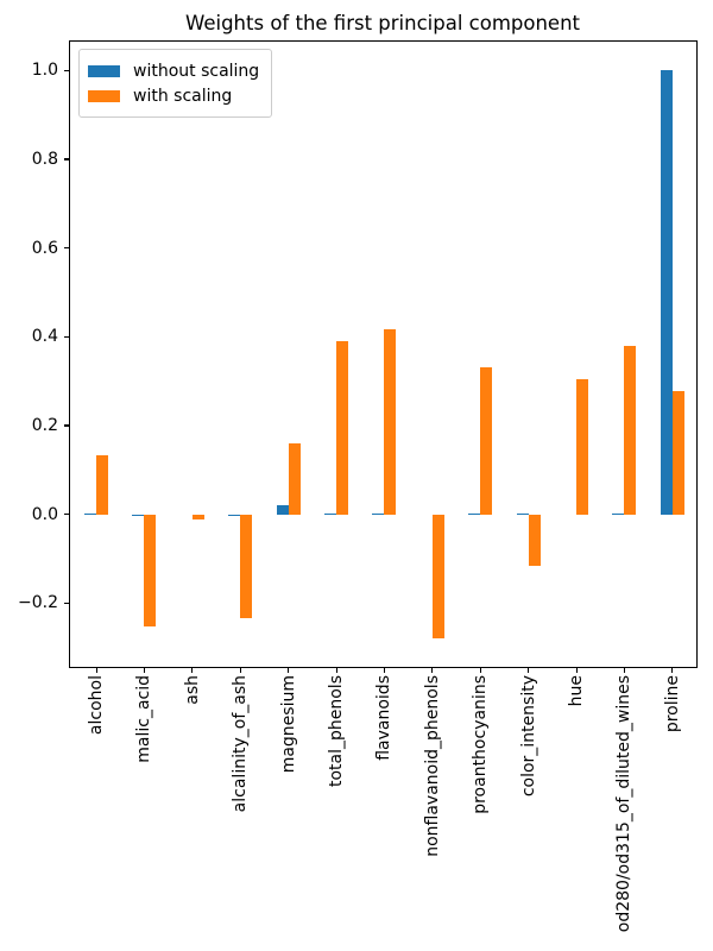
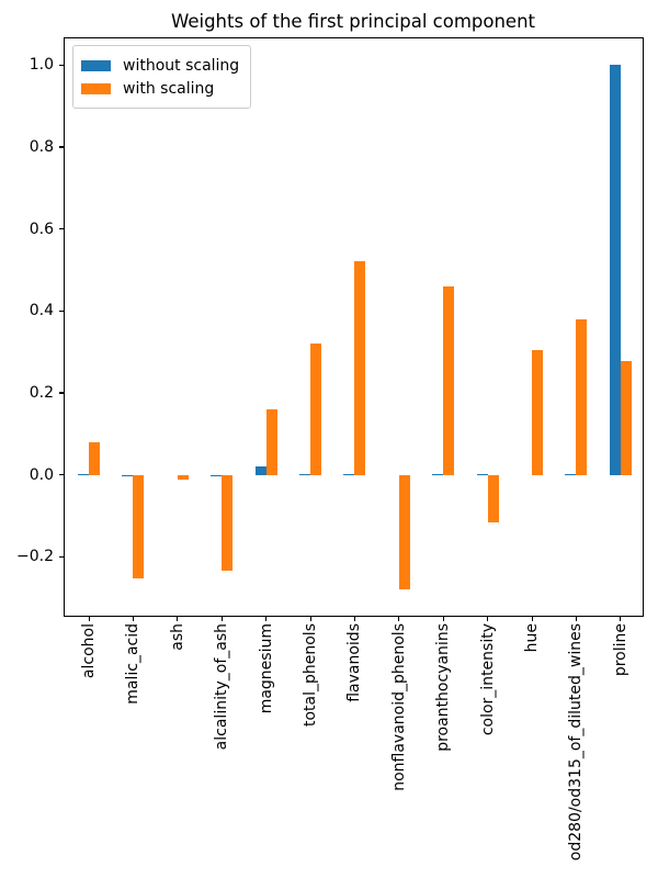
with scaling/alcohol: 0.13 -> 0.08
with scaling/total_phenols: 0.39 -> 0.32
with scaling/flavanoids: 0.42 -> 0.52
with scaling/proanthocyanins: 0.33 -> 0.46
